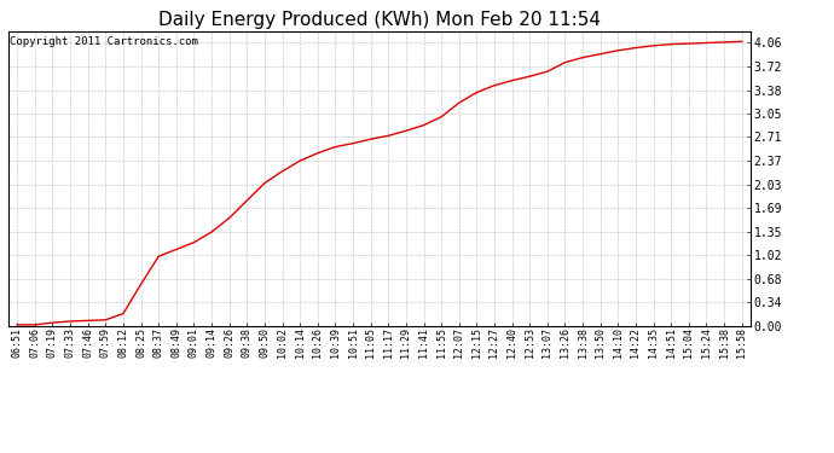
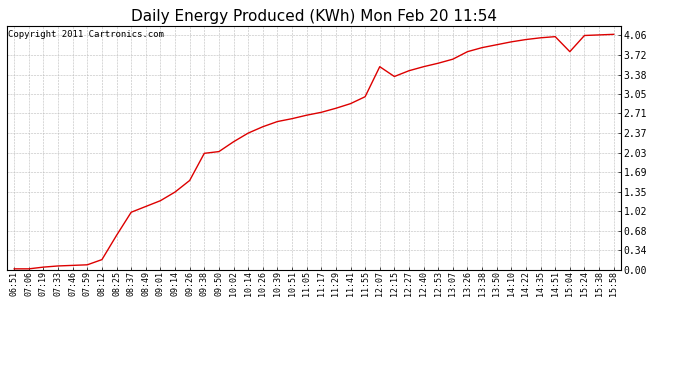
09:38: 1.80 -> 2.02
12:07: 3.20 -> 3.52
15:04: 4.05 -> 3.78
